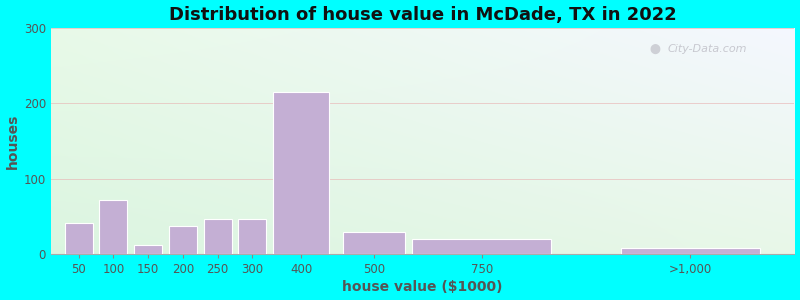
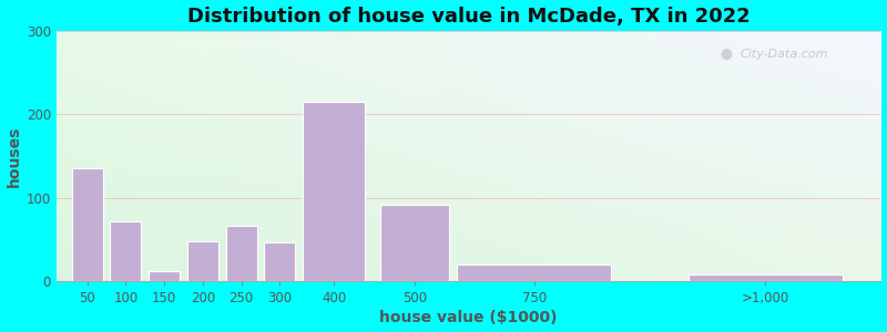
50: 42 -> 136
200: 37 -> 48
250: 47 -> 66
500: 30 -> 92
